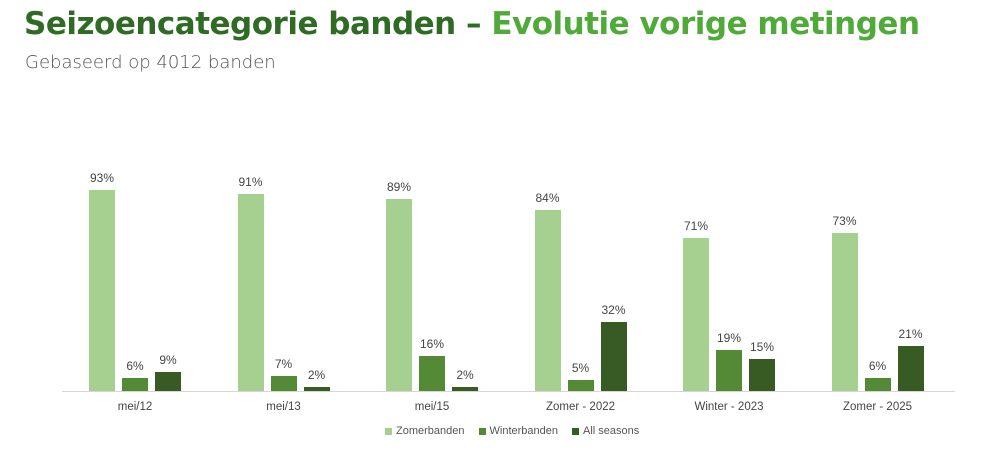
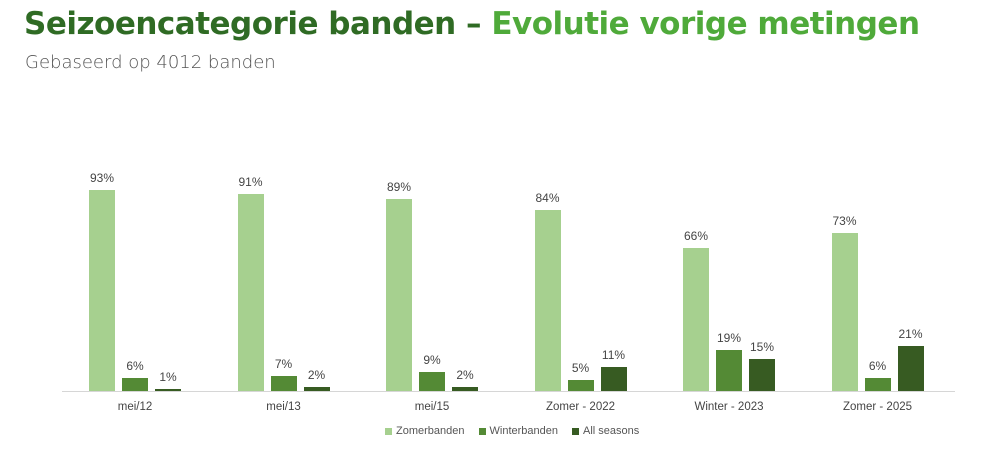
All seasons/mei/12: 9% -> 1%
Winterbanden/mei/15: 16% -> 9%
All seasons/Zomer - 2022: 32% -> 11%
Zomerbanden/Winter - 2023: 71% -> 66%
